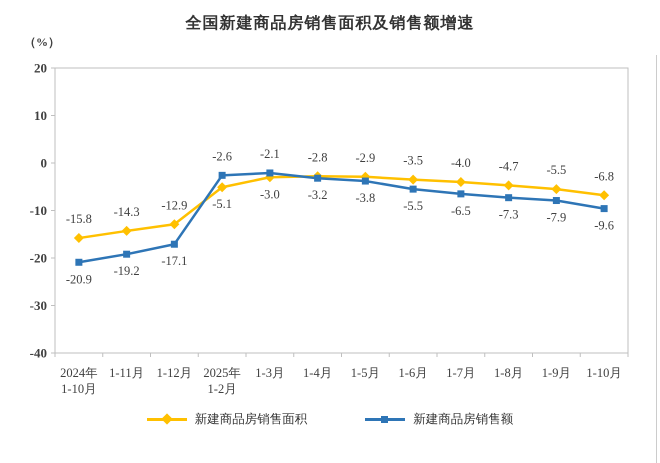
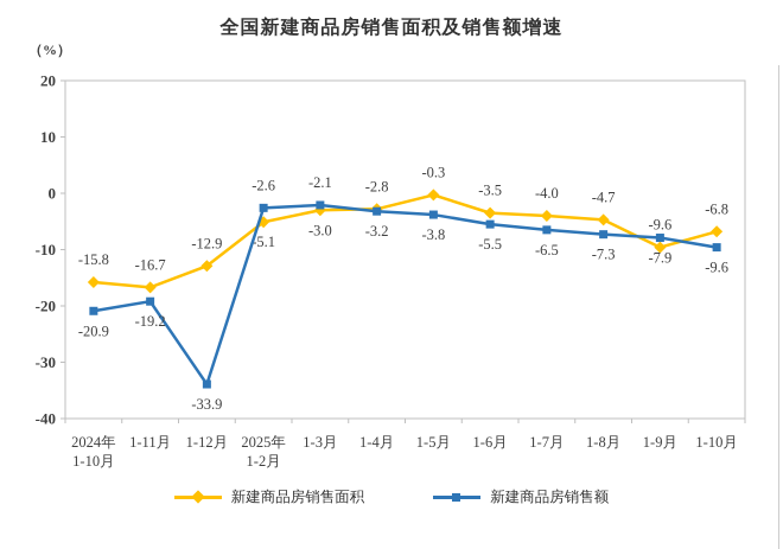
新建商品房销售面积/1-11月: -14.3 -> -16.7
新建商品房销售额/1-12月: -17.1 -> -33.9
新建商品房销售面积/1-5月: -2.9 -> -0.3
新建商品房销售面积/1-9月: -5.5 -> -9.6
